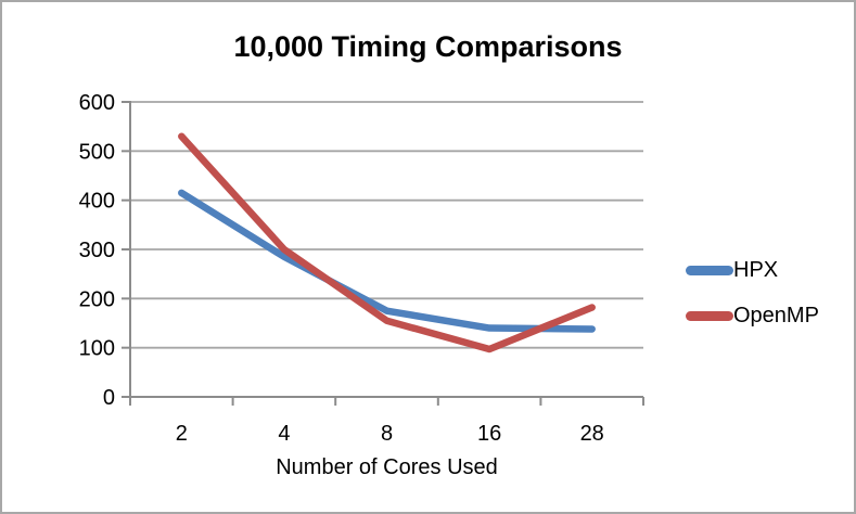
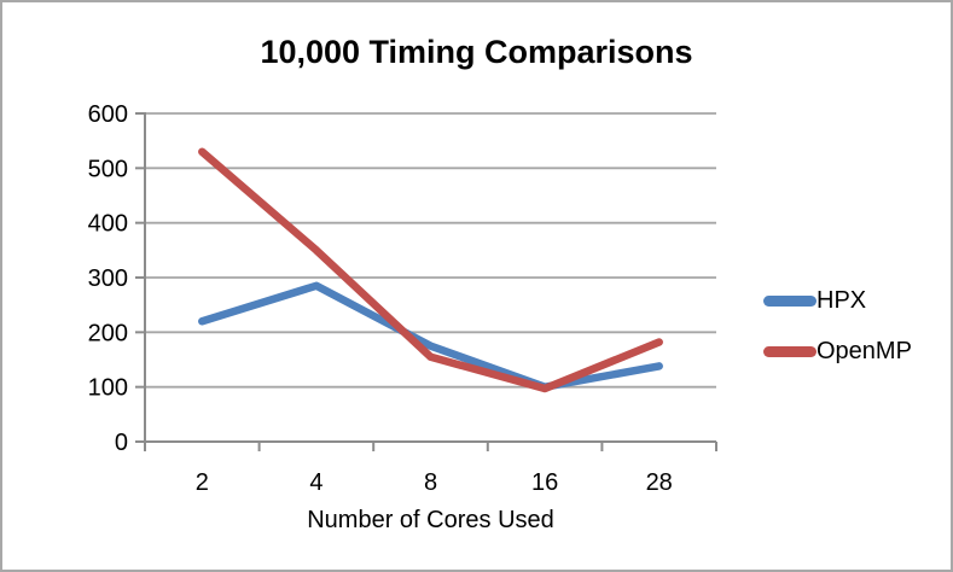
HPX/2: 420 -> 220
OpenMP/4: 300 -> 350
HPX/16: 140 -> 100
